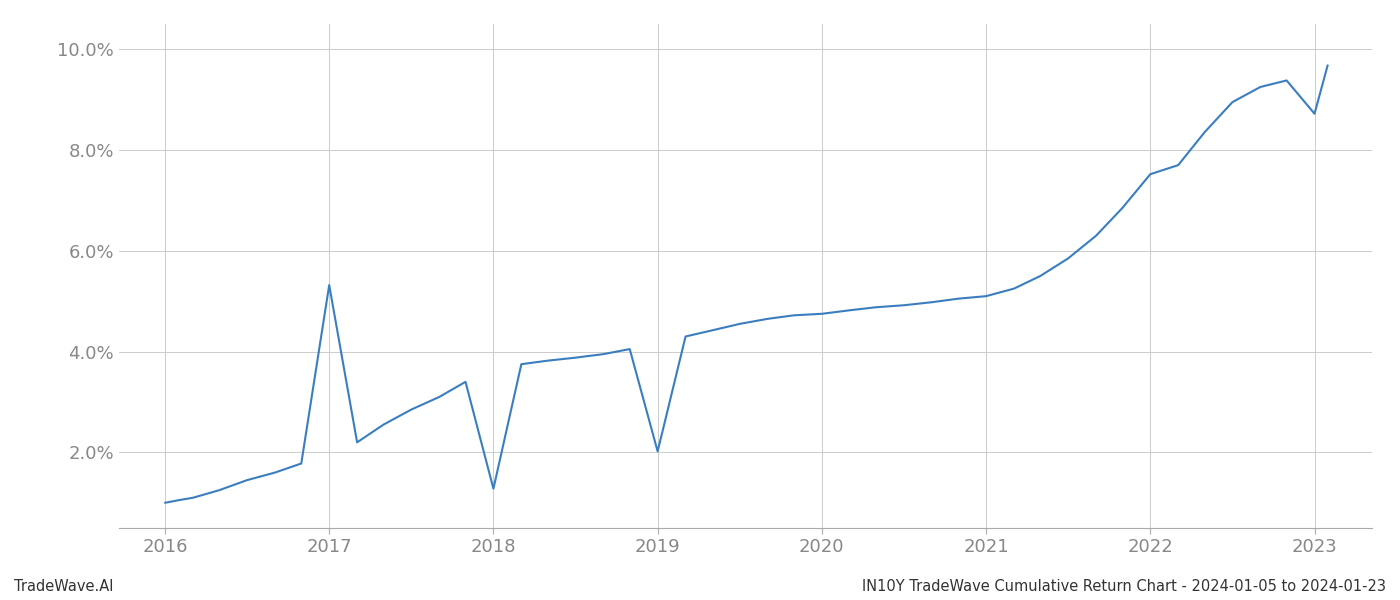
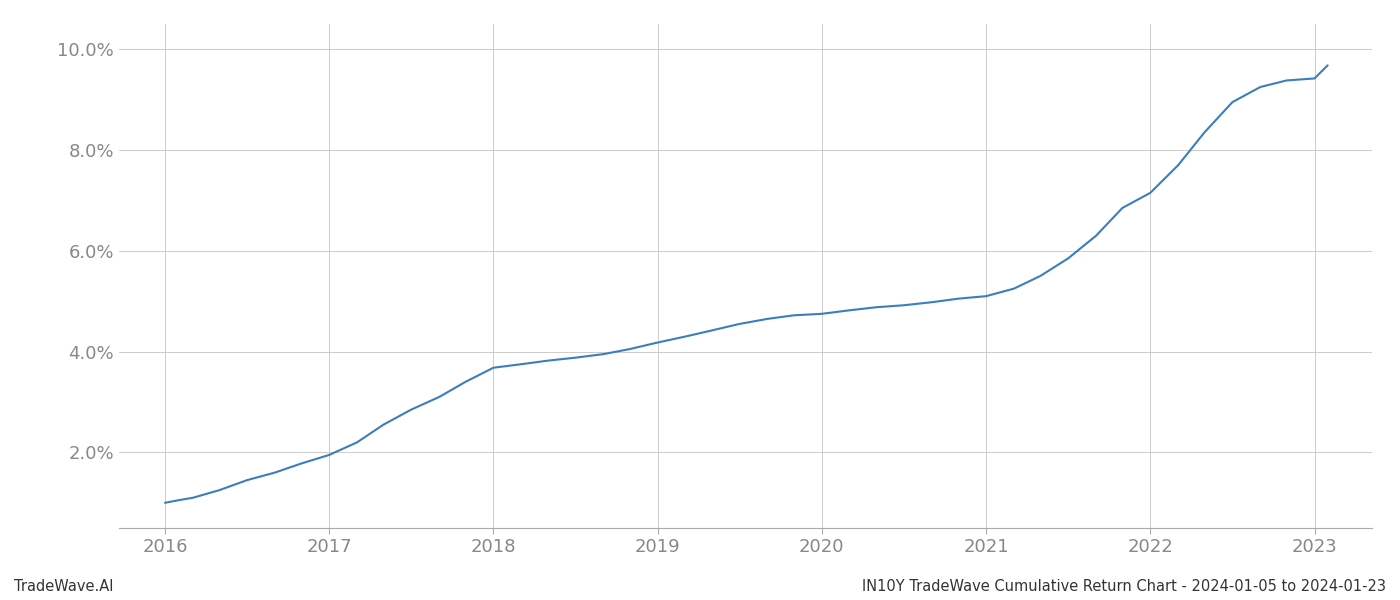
2017: 5.32% -> 1.95%
2018: 1.28% -> 3.68%
2019: 2.02% -> 4.18%
2022: 7.52% -> 7.15%
2023: 8.72% -> 9.42%
